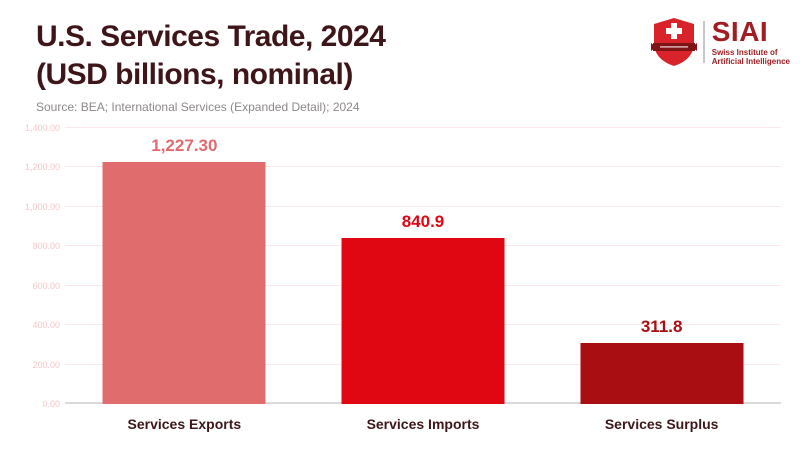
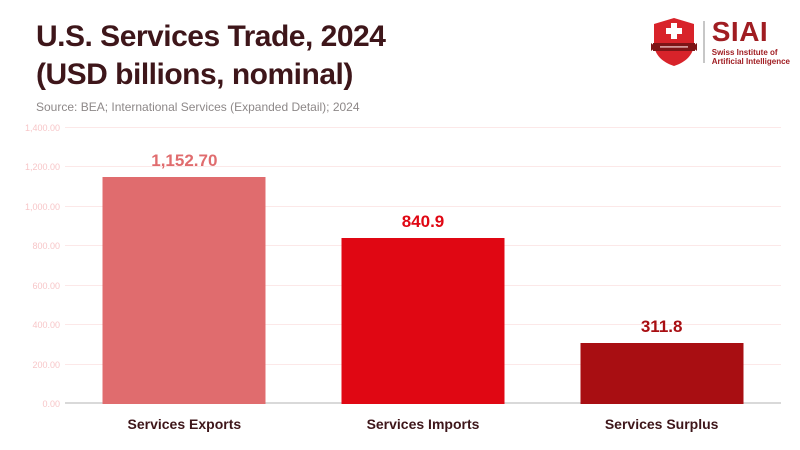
Services Exports: 1,227.30 -> 1,152.70
